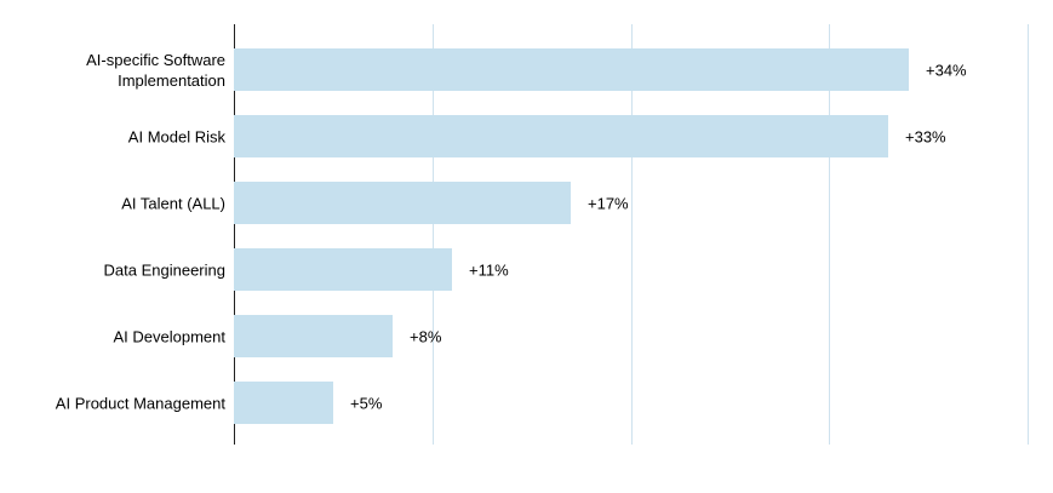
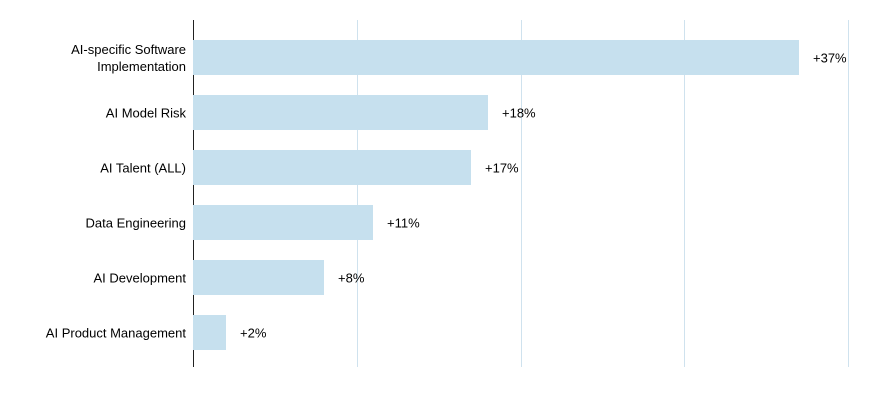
AI-specific Software Implementation: +34% -> +37%
AI Model Risk: +33% -> +18%
AI Product Management: +5% -> +2%
